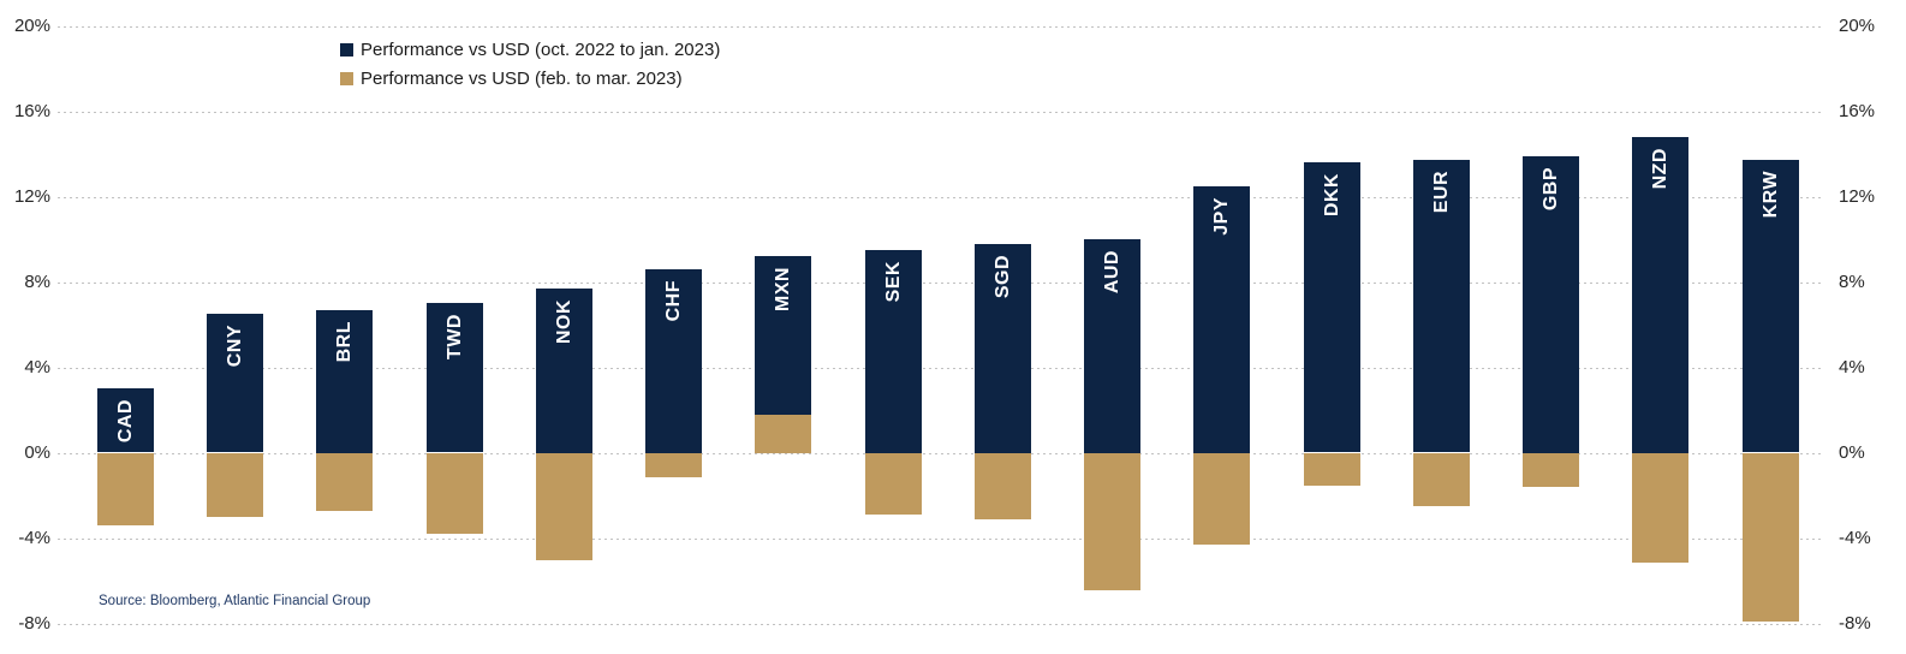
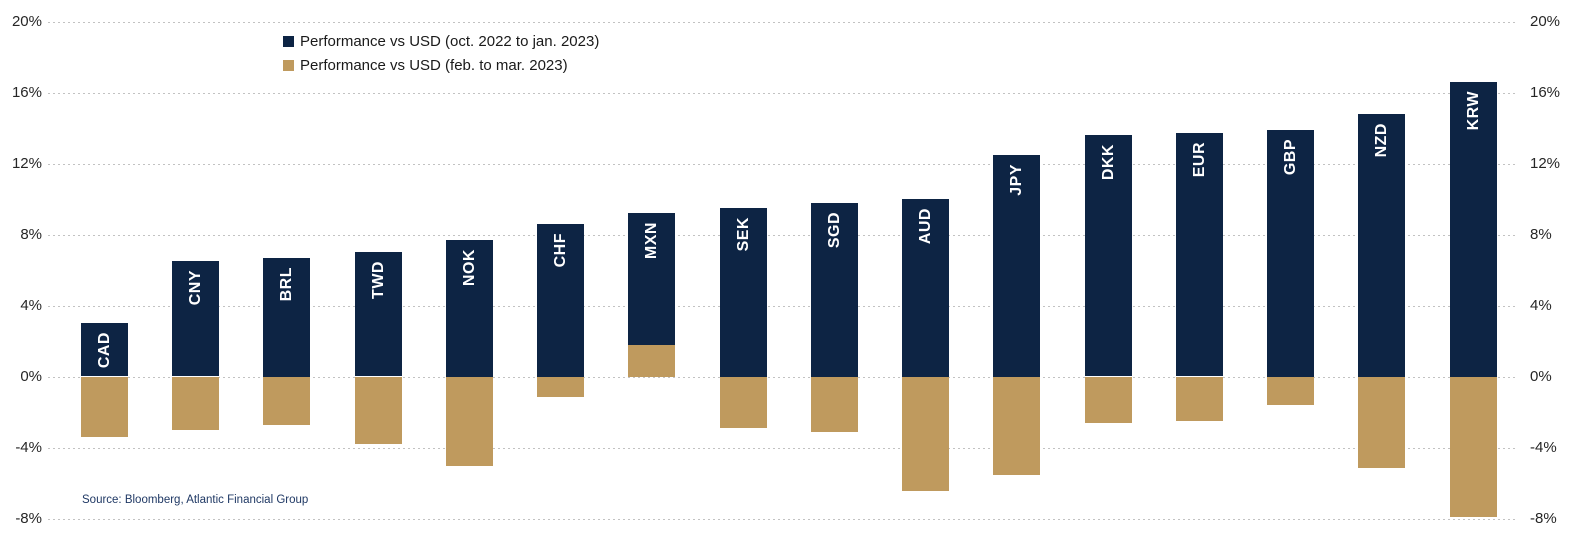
Performance vs USD (feb. to mar. 2023)/JPY: -4.3% -> -5.5%
Performance vs USD (feb. to mar. 2023)/DKK: -1.5% -> -2.6%
Performance vs USD (oct. 2022 to jan. 2023)/KRW: 13.7% -> 16.6%
